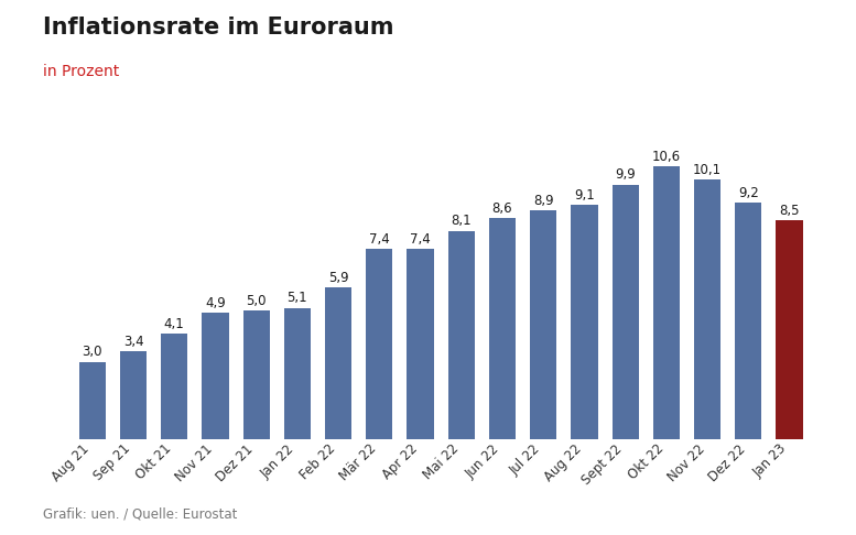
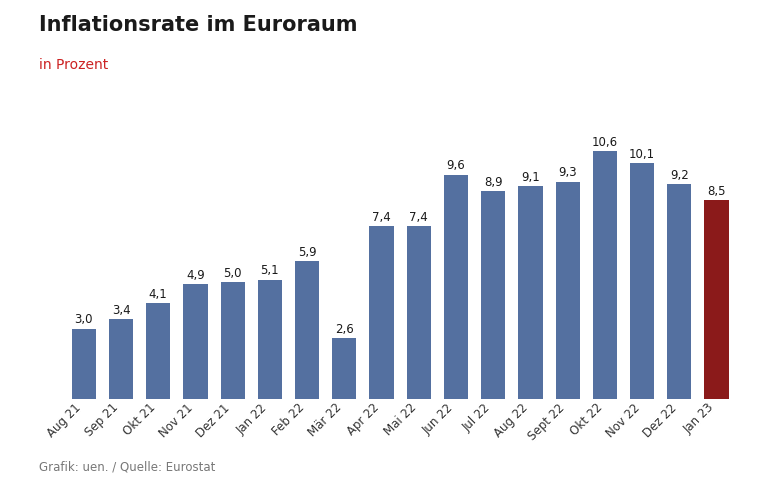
Mär 22: 7,4 -> 2,6
Mai 22: 8,1 -> 7,4
Jun 22: 8,6 -> 9,6
Sept 22: 9,9 -> 9,3
